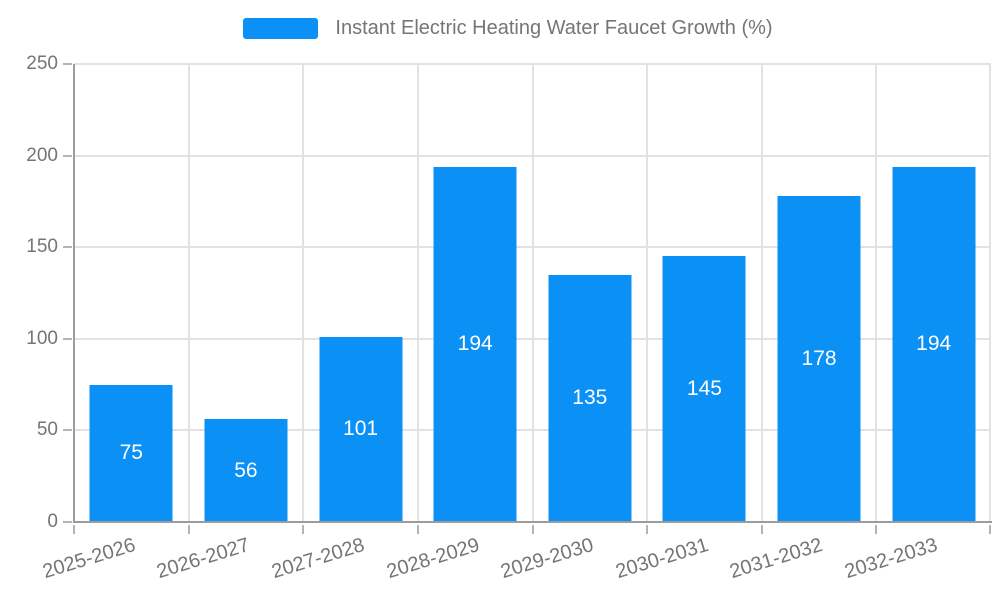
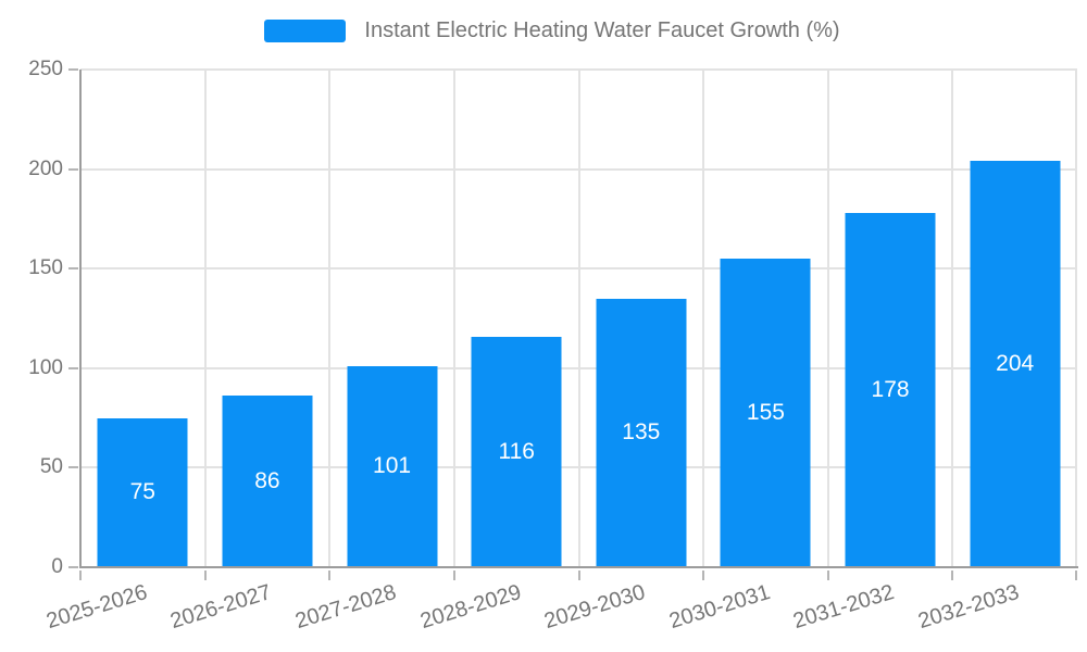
2026-2027: 56 -> 86
2028-2029: 194 -> 116
2030-2031: 145 -> 155
2032-2033: 194 -> 204
